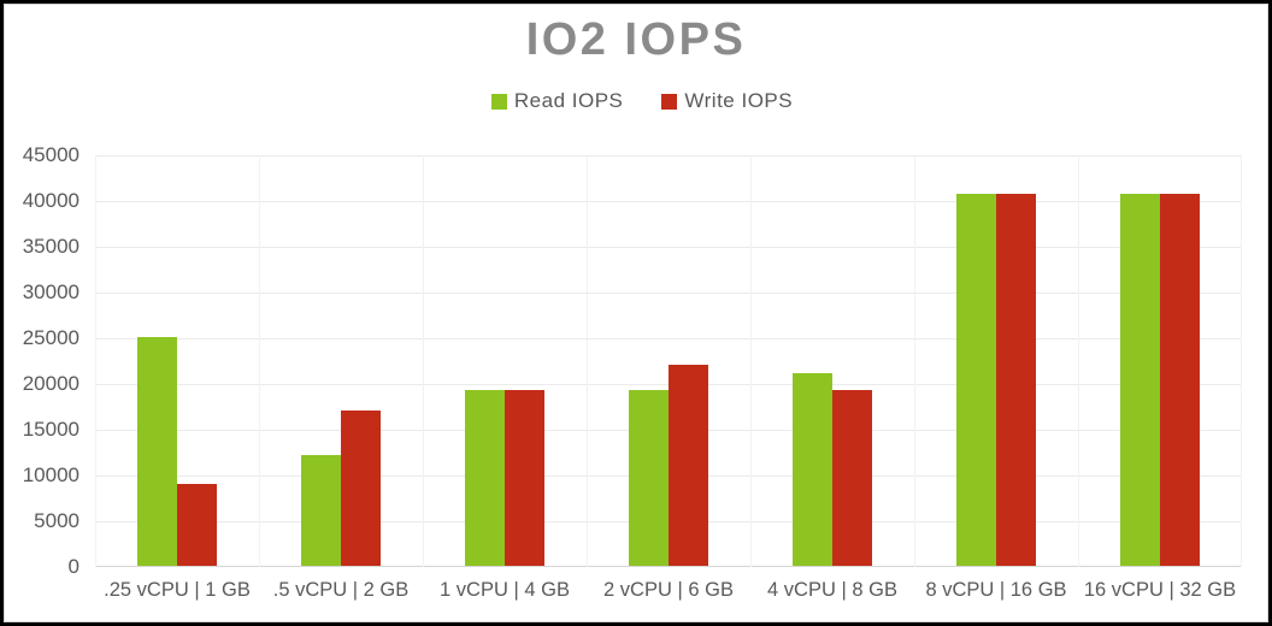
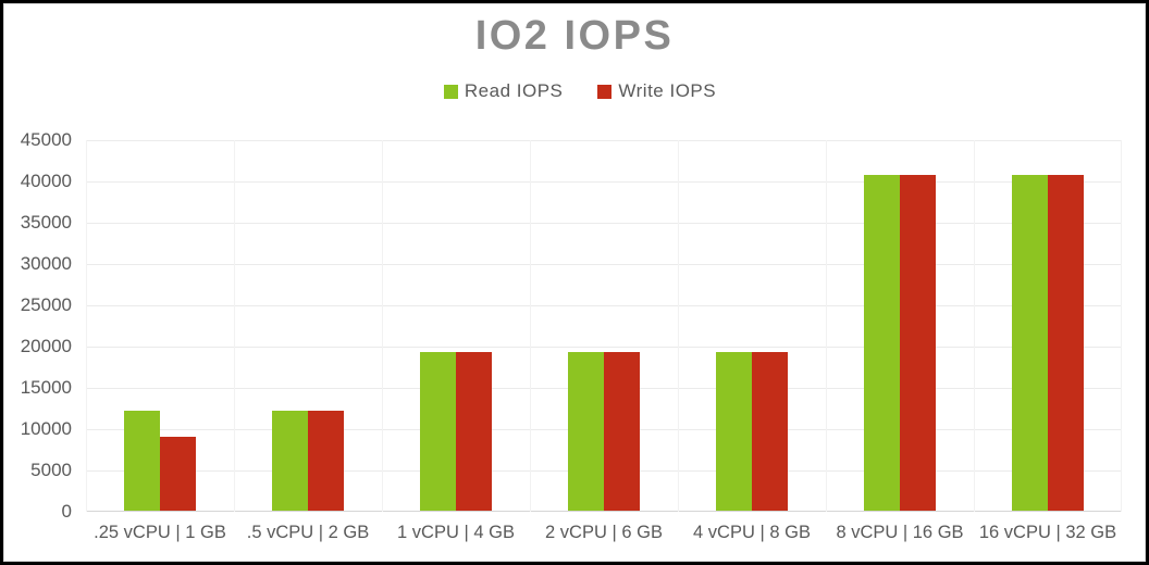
Read IOPS/.25 vCPU | 1 GB: 25000 -> 12000
Write IOPS/.5 vCPU | 2 GB: 17000 -> 12000
Write IOPS/2 vCPU | 6 GB: 22000 -> 19000
Read IOPS/4 vCPU | 8 GB: 21000 -> 19000
